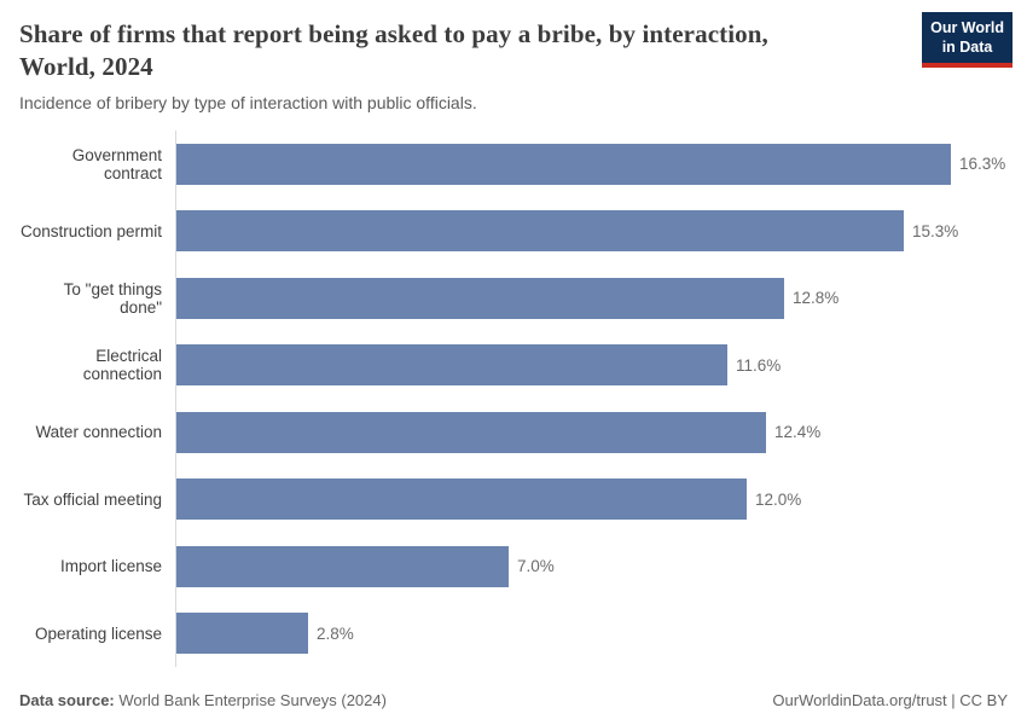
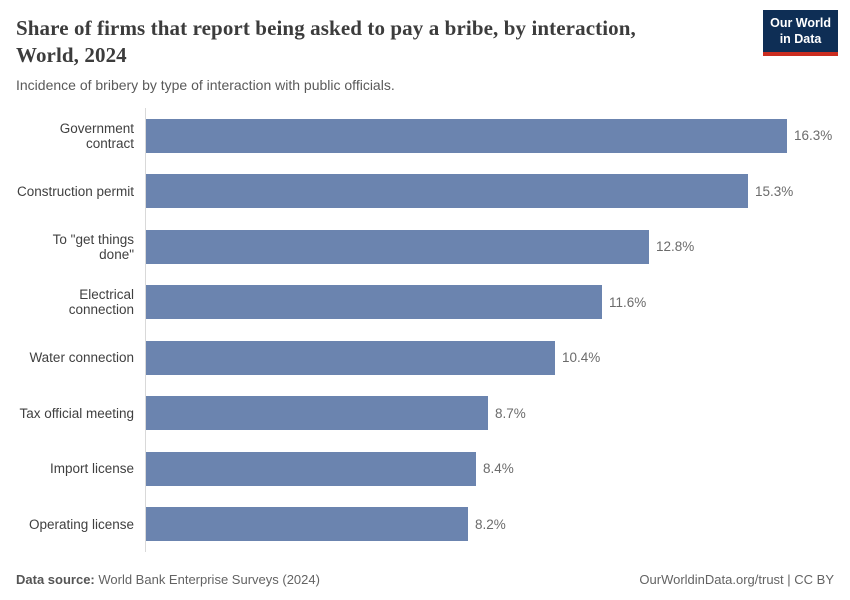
Water connection: 12.4% -> 10.4%
Tax official meeting: 12.0% -> 8.7%
Import license: 7.0% -> 8.4%
Operating license: 2.8% -> 8.2%
